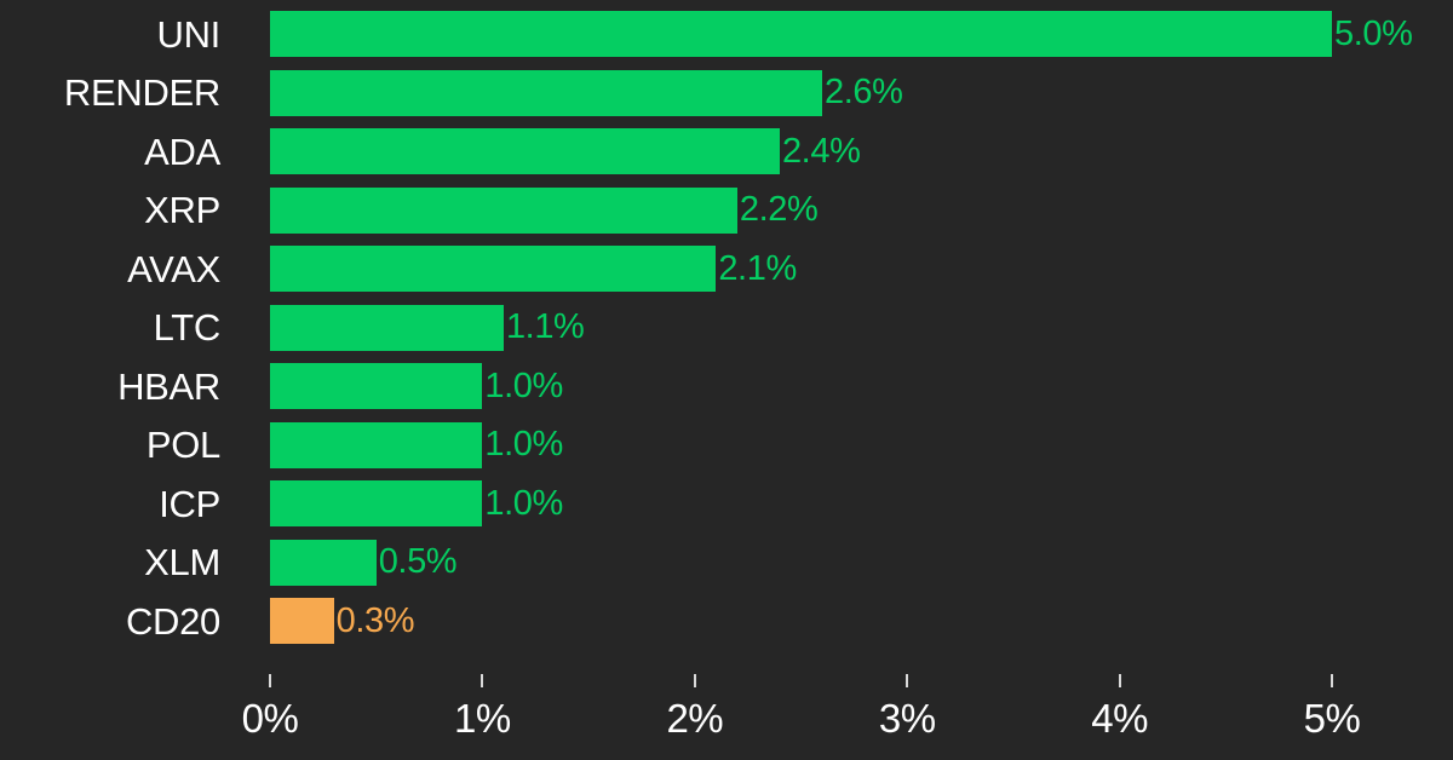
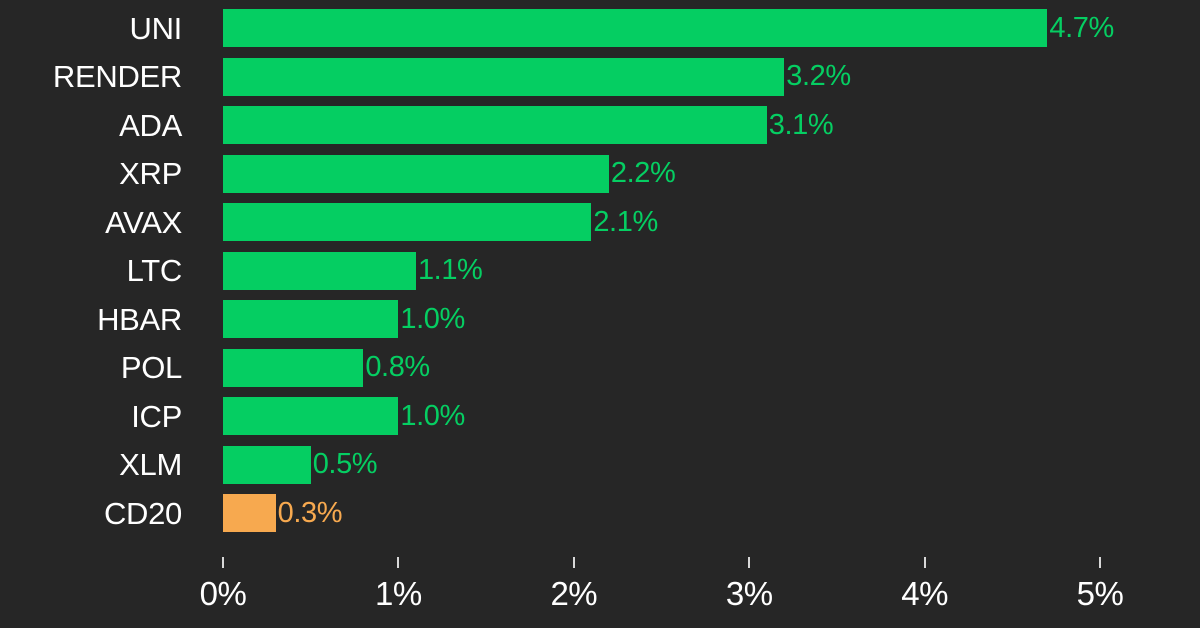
UNI: 5.0% -> 4.7%
RENDER: 2.6% -> 3.2%
ADA: 2.4% -> 3.1%
POL: 1.0% -> 0.8%
